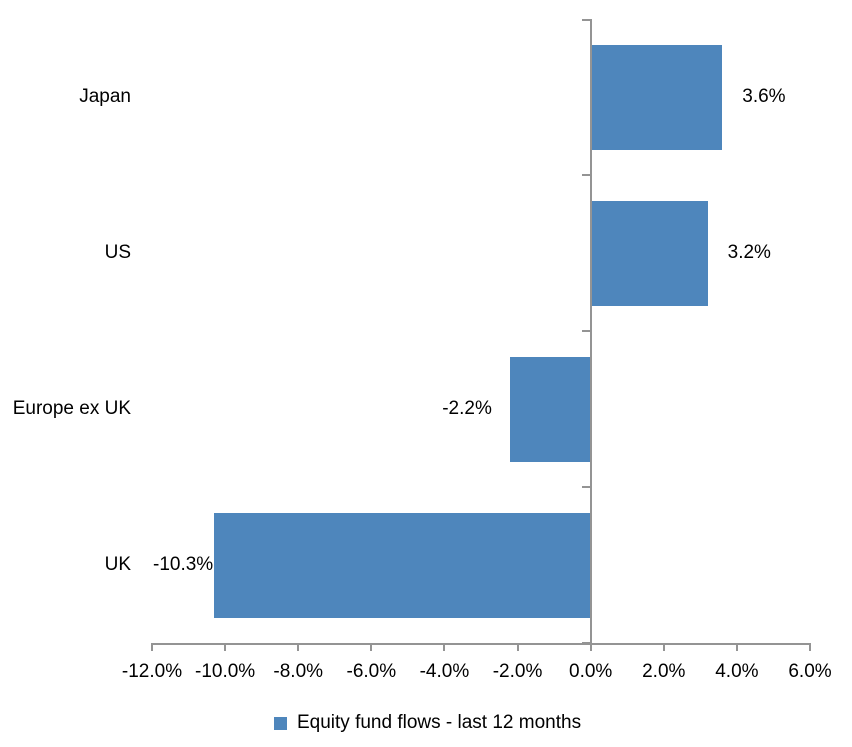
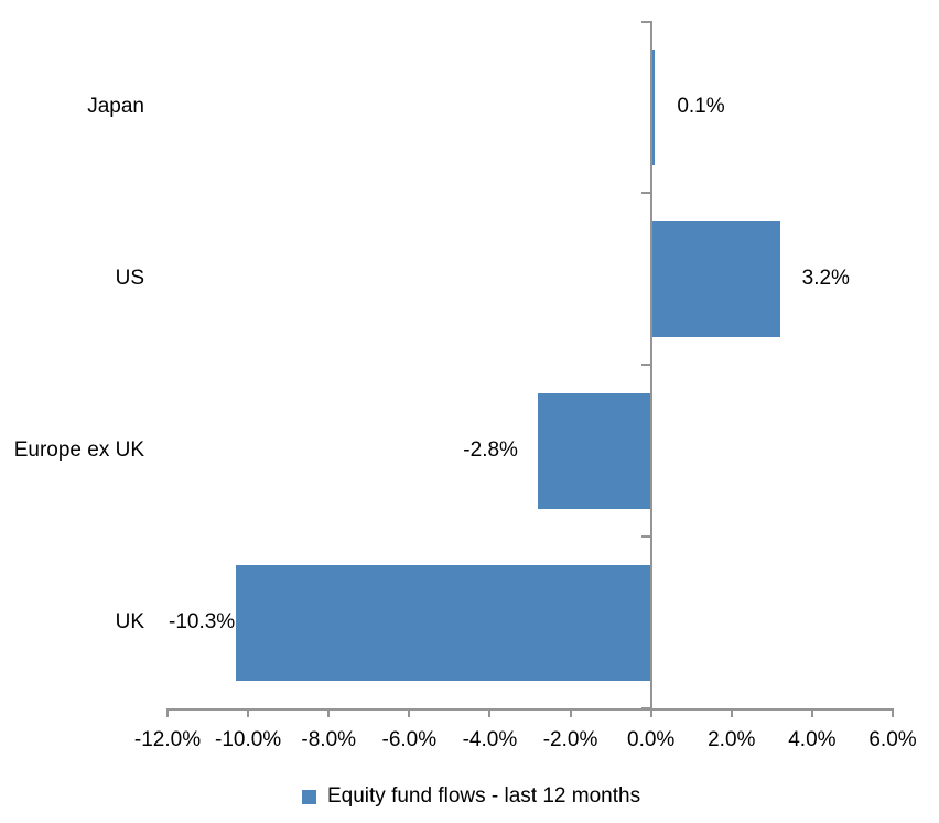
Japan: 3.6% -> 0.1%
Europe ex UK: -2.2% -> -2.8%
